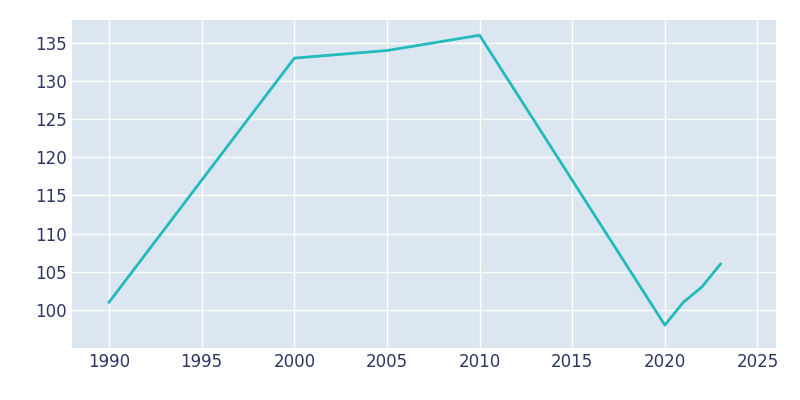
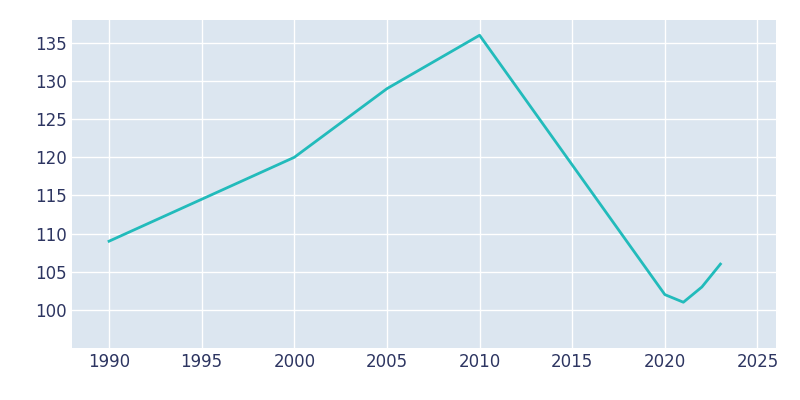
1990: 101 -> 109
2000: 133 -> 120
2005: 134 -> 129
2020: 98 -> 102
